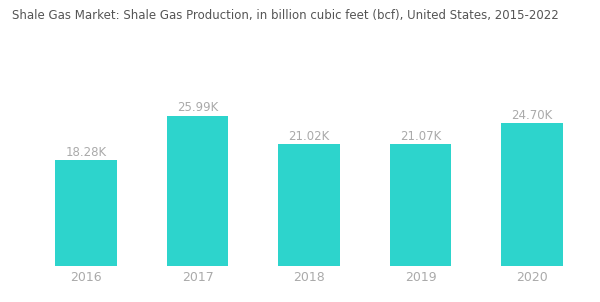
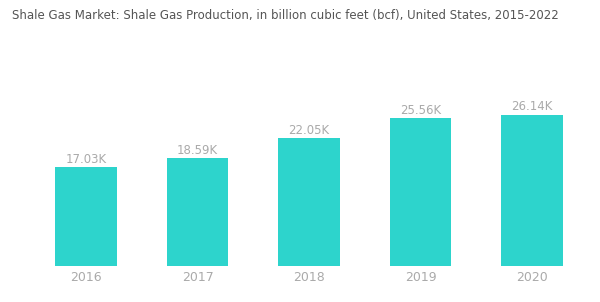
2016: 18.28K -> 17.03K
2017: 25.99K -> 18.59K
2018: 21.02K -> 22.05K
2019: 21.07K -> 25.56K
2020: 24.70K -> 26.14K
